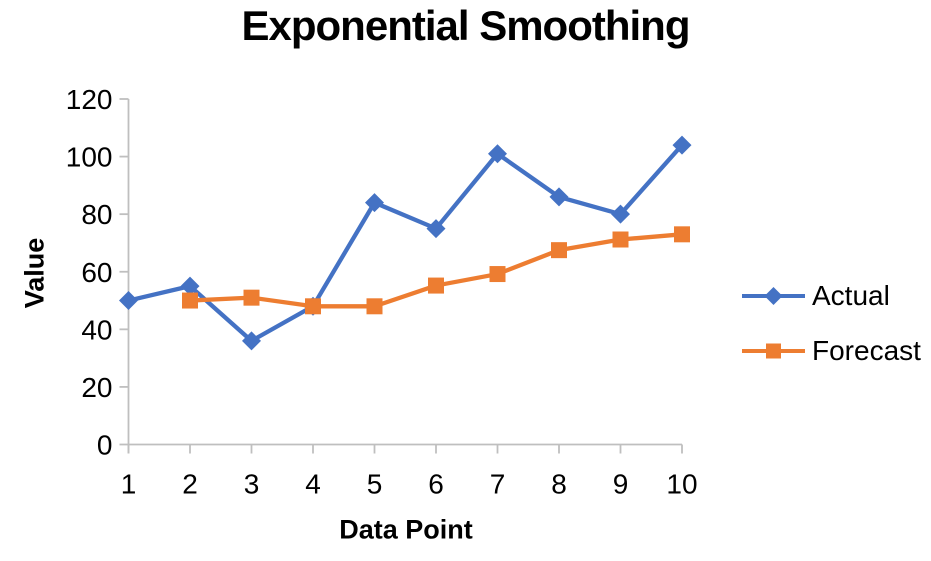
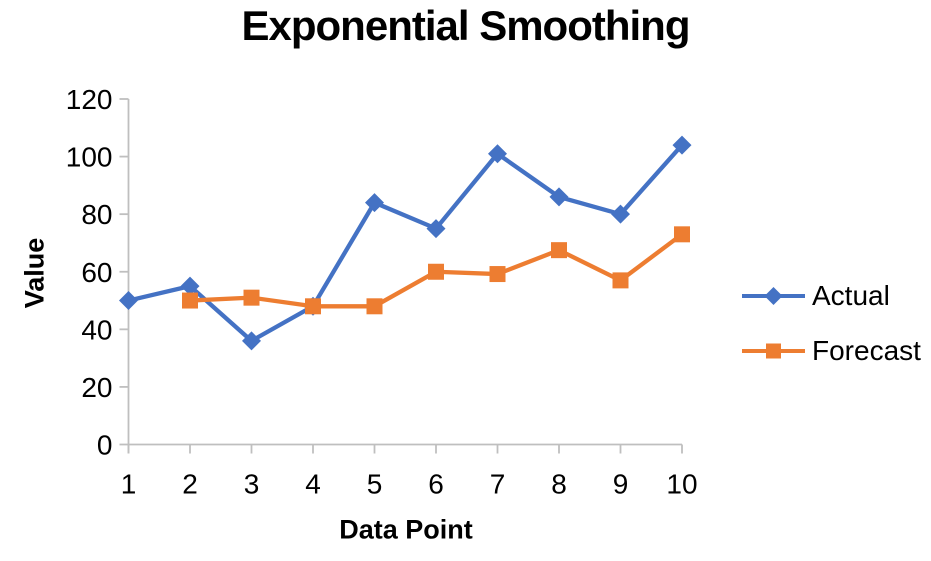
Forecast/6: 55 -> 60
Forecast/9: 71 -> 57
